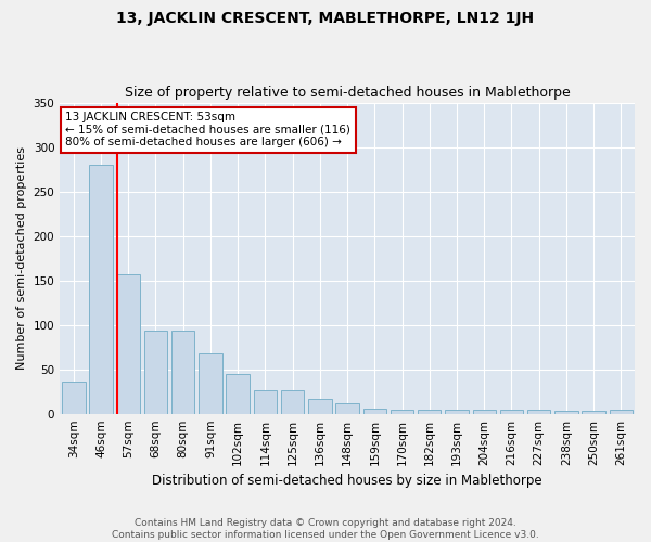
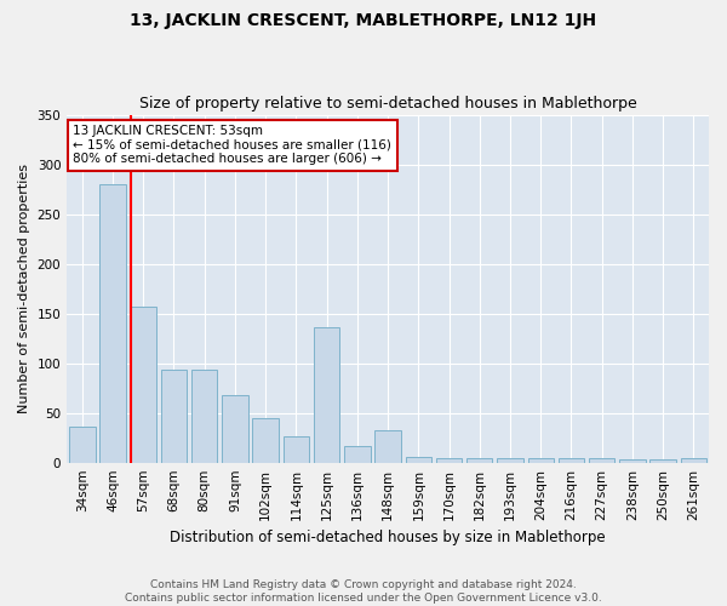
125sqm: 27 -> 136
148sqm: 12 -> 32
